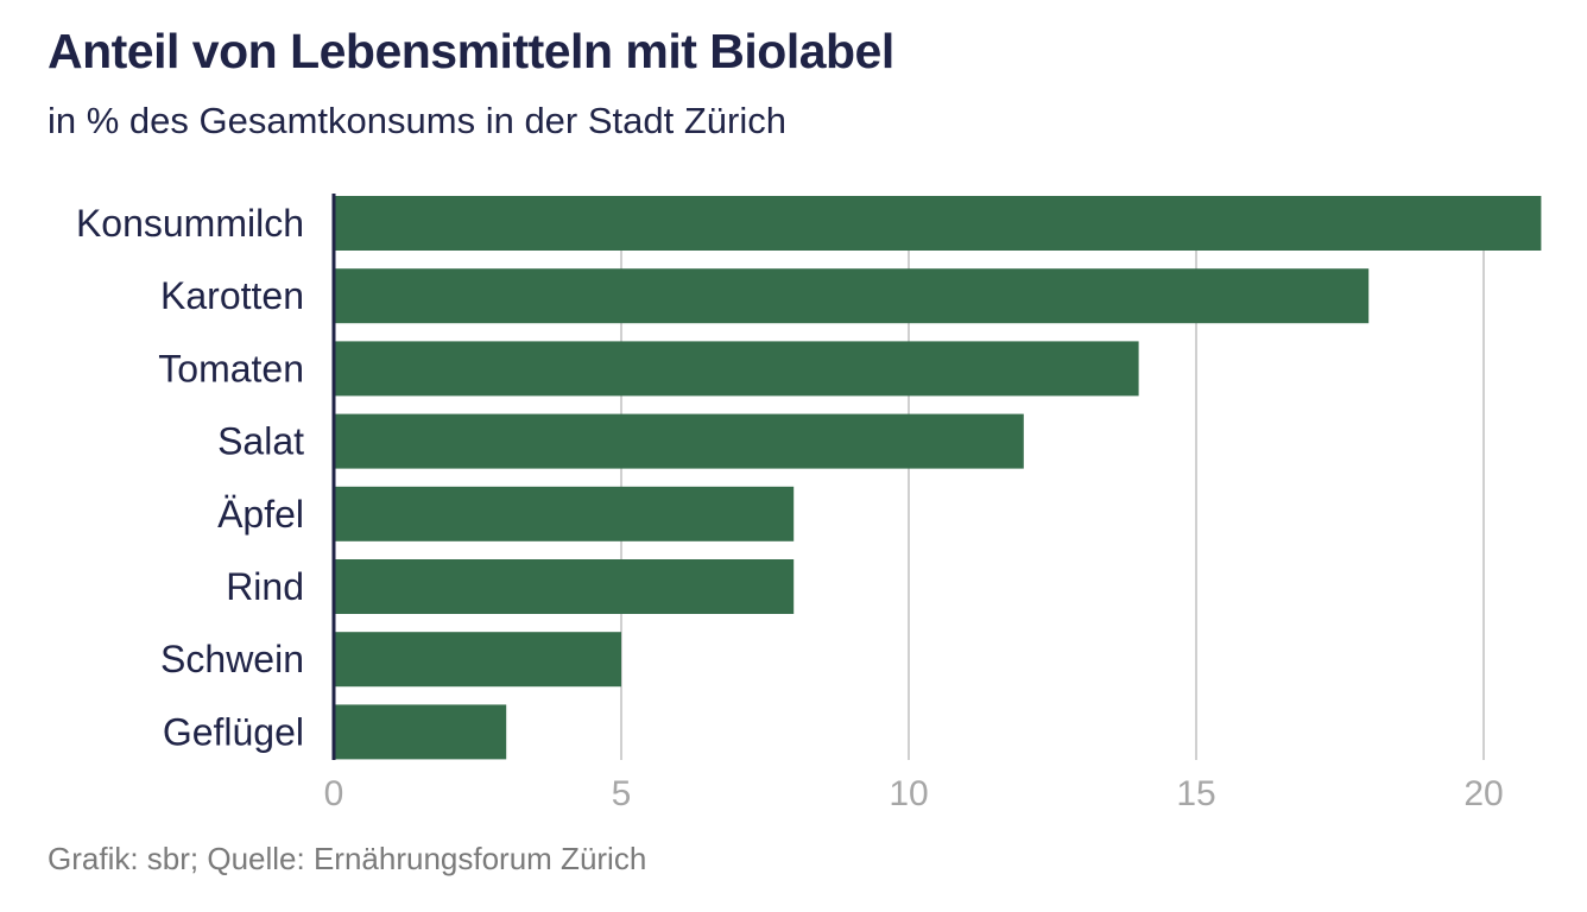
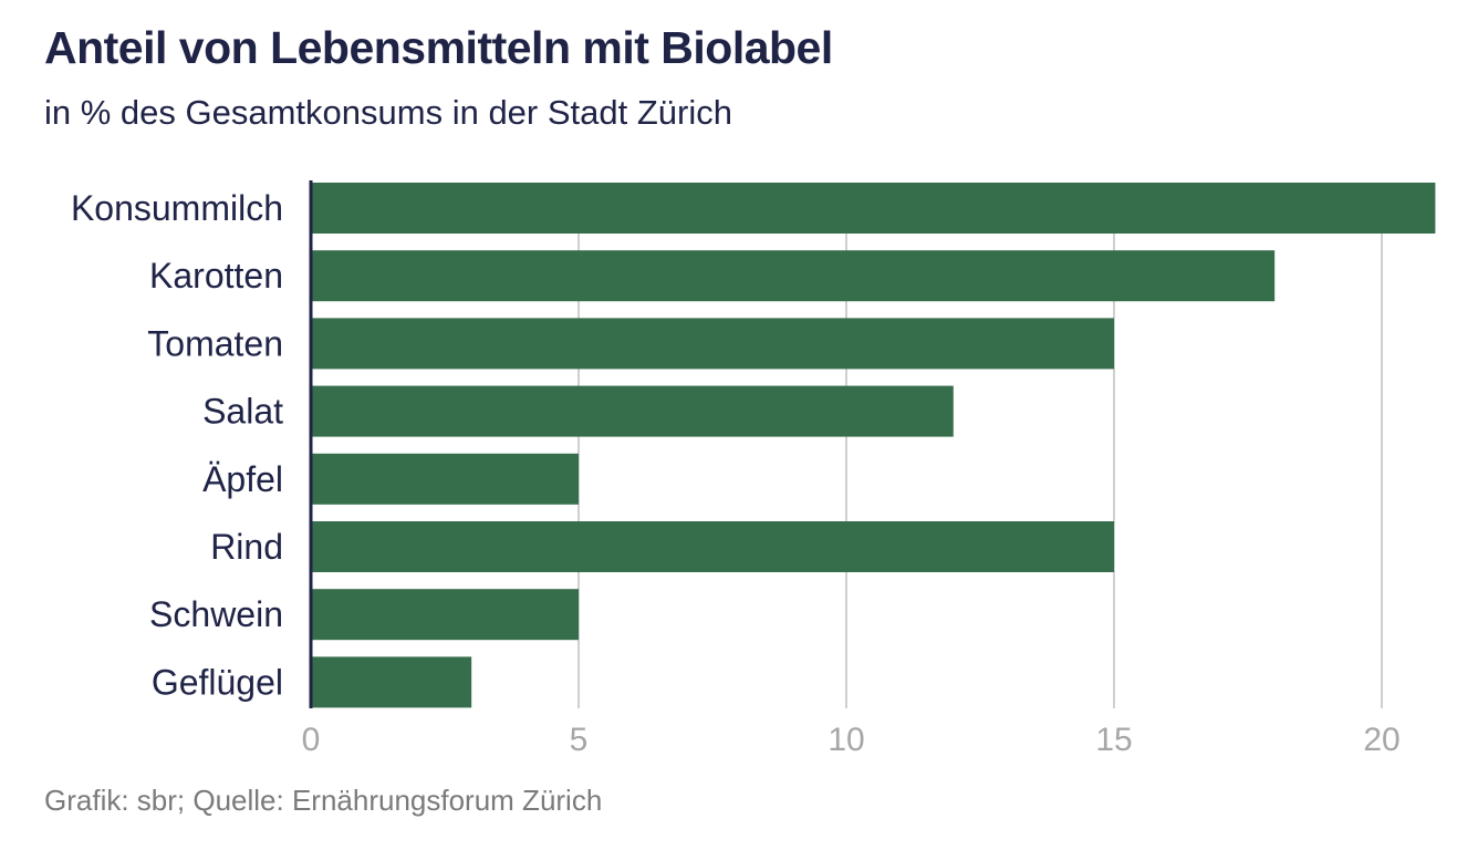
Tomaten: 14 -> 15
Äpfel: 8 -> 5
Rind: 8 -> 15
